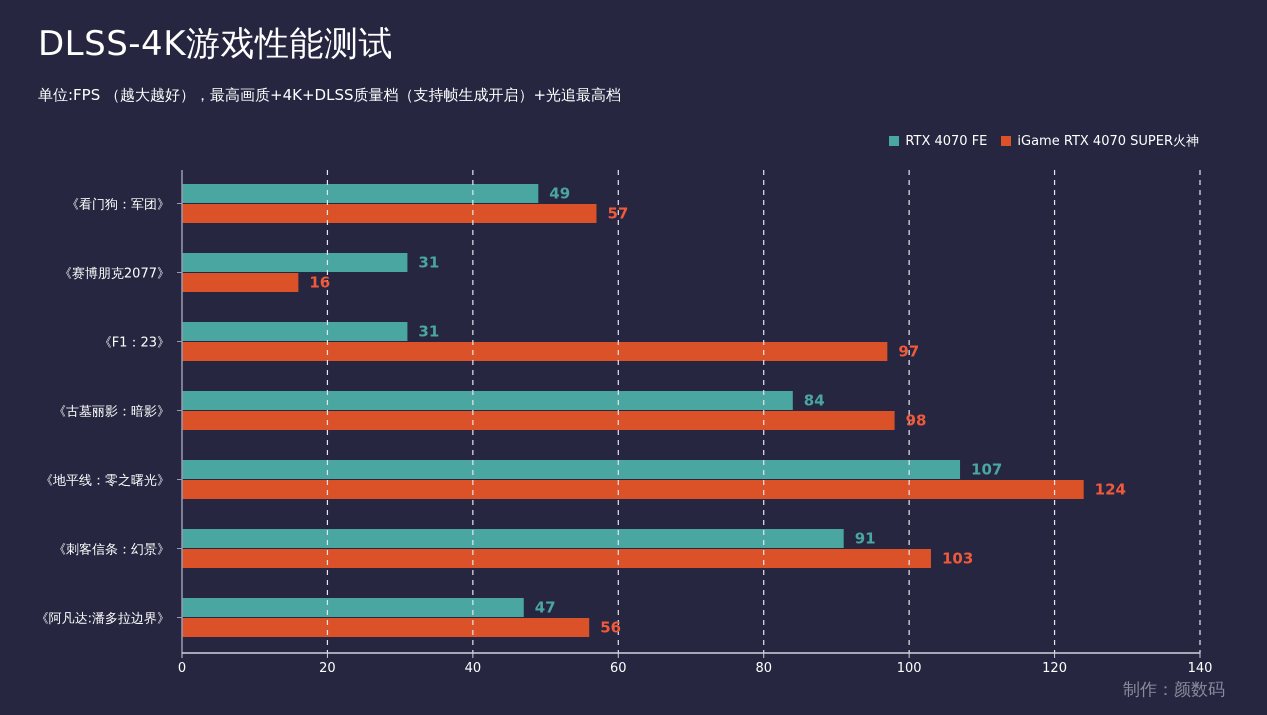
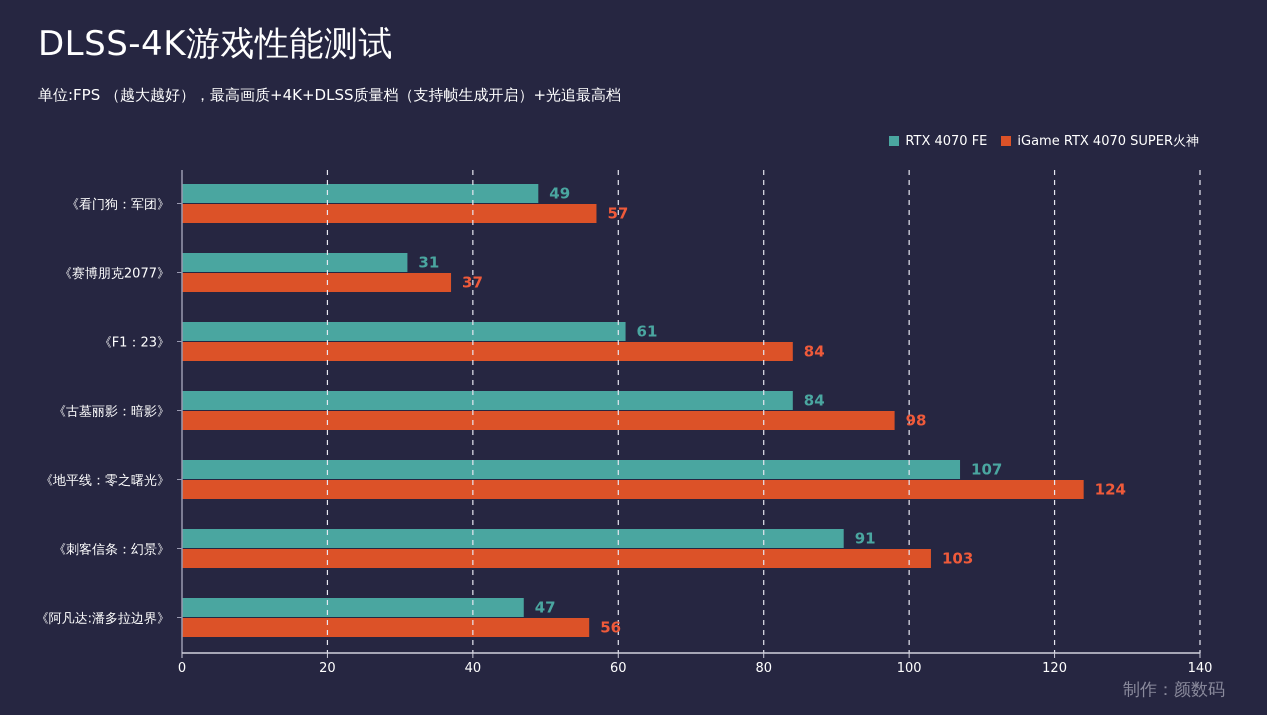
iGame RTX 4070 SUPER火神/《赛博朋克2077》: 16 -> 37
RTX 4070 FE/《F1：23》: 31 -> 61
iGame RTX 4070 SUPER火神/《F1：23》: 97 -> 84
